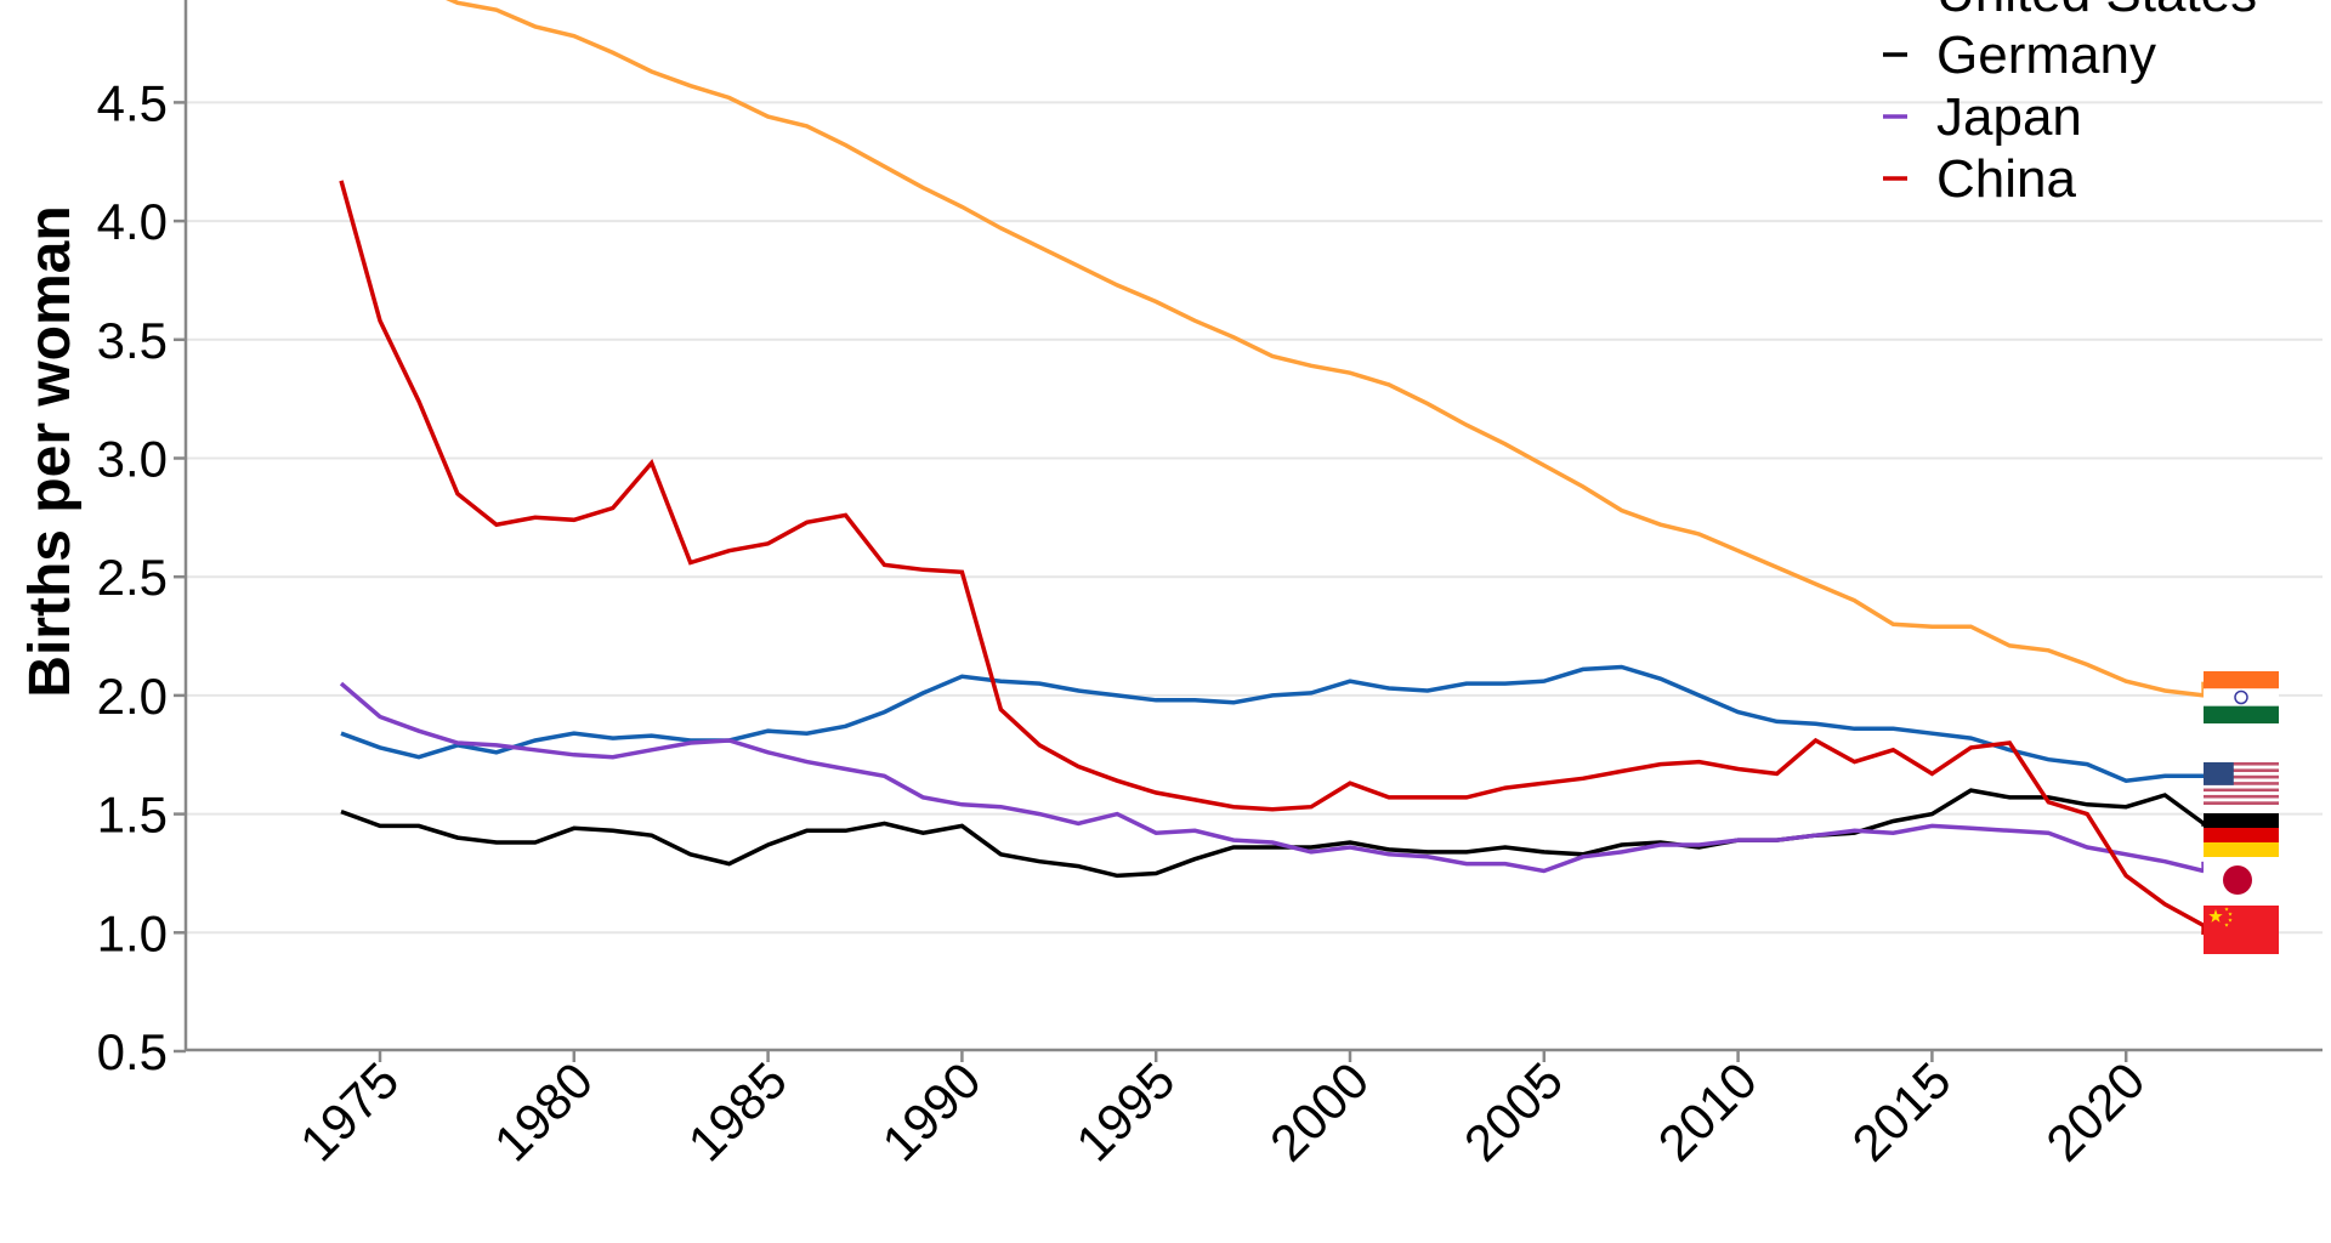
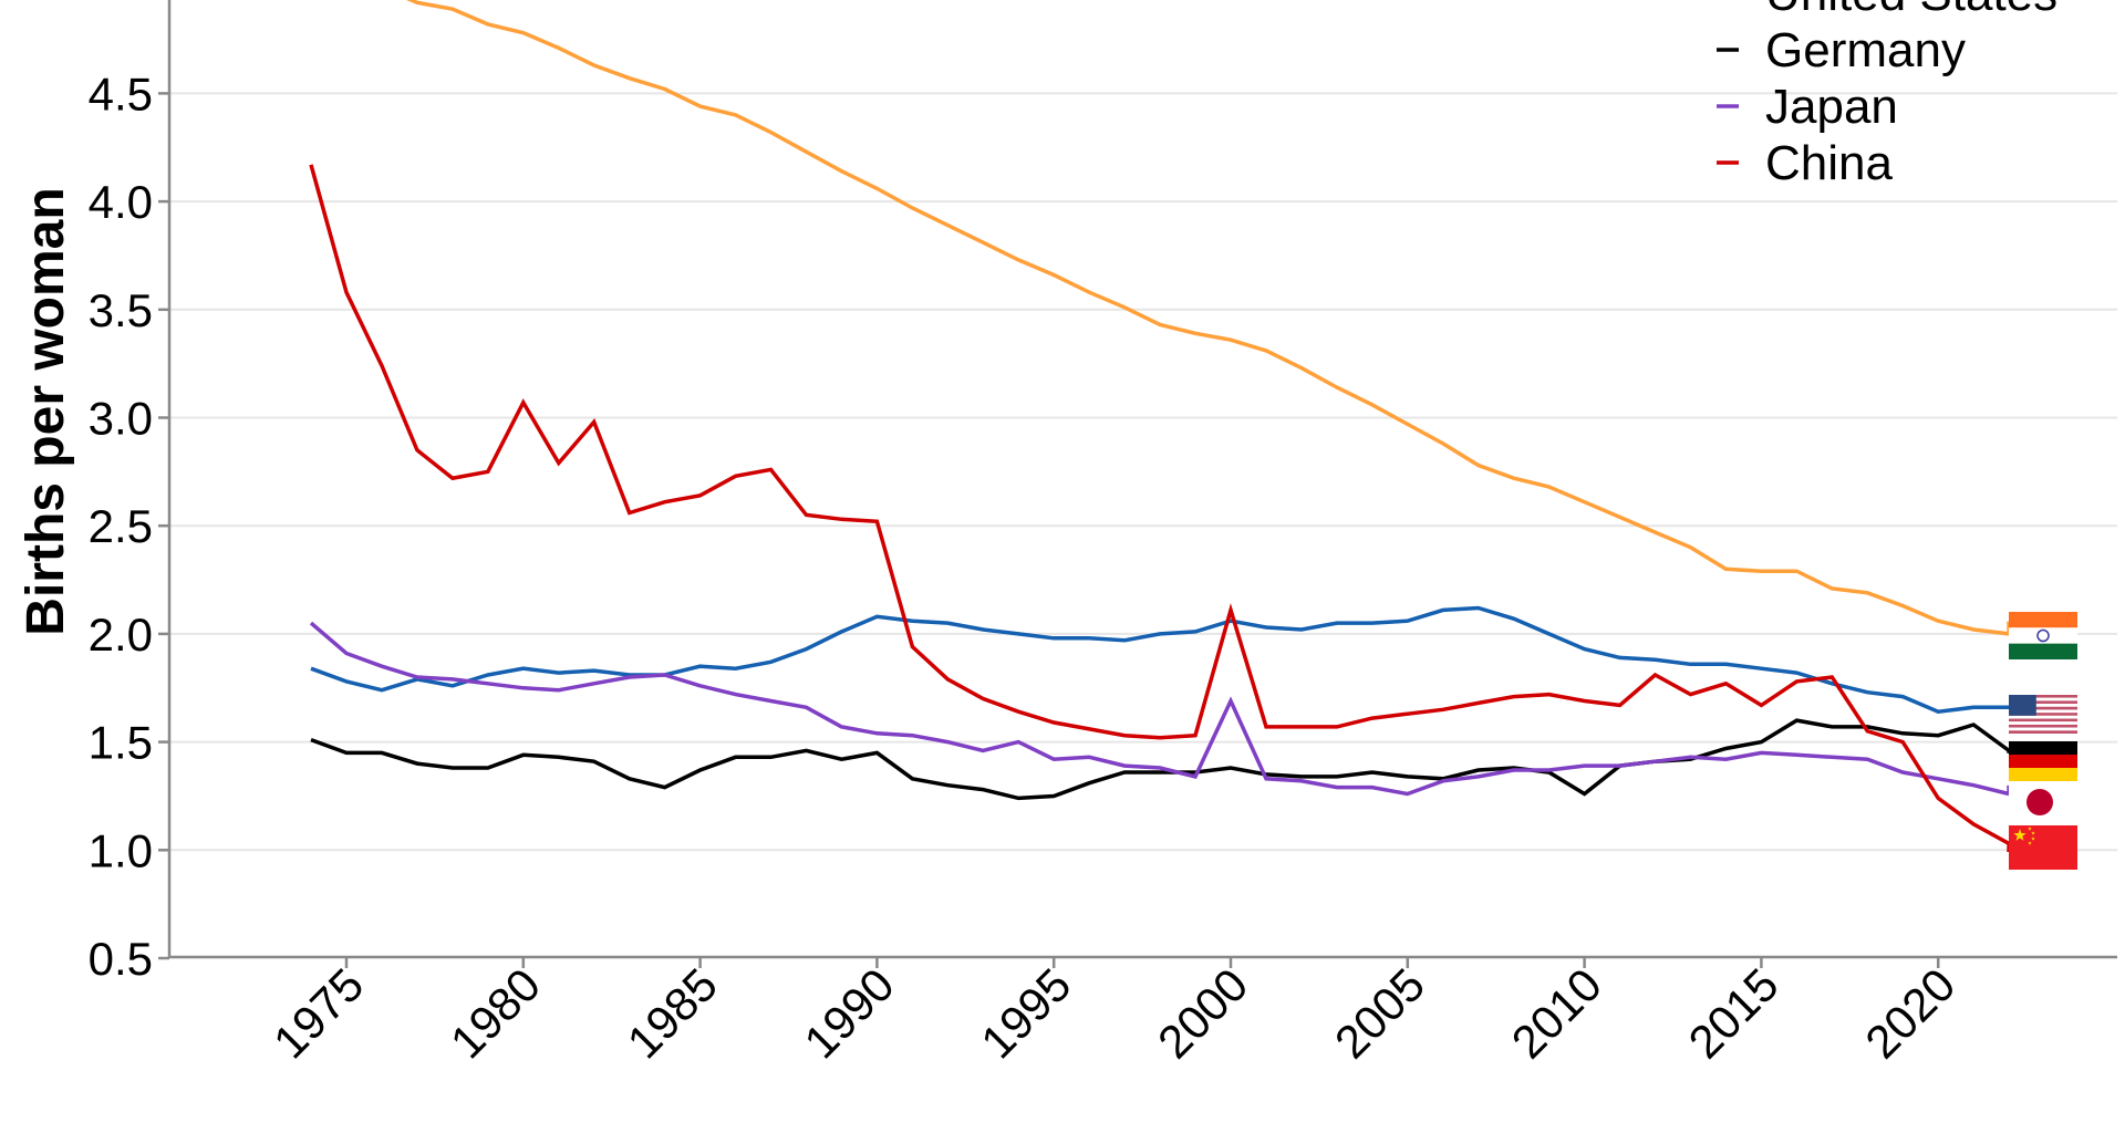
China/1980: 2.74 -> 3.07
Japan/2000: 1.36 -> 1.69
China/2000: 1.63 -> 2.11
Germany/2010: 1.39 -> 1.26
